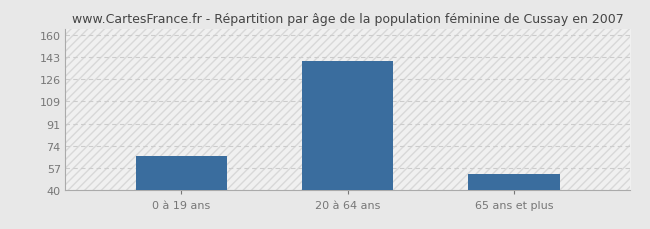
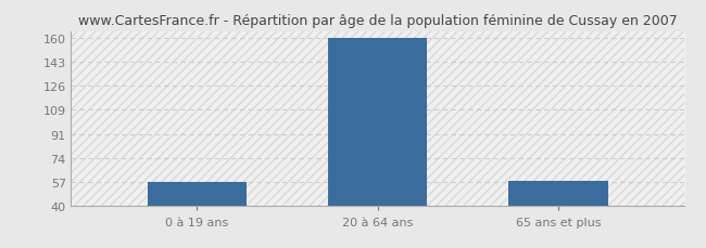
0 à 19 ans: 66 -> 57
20 à 64 ans: 140 -> 160
65 ans et plus: 52 -> 58
